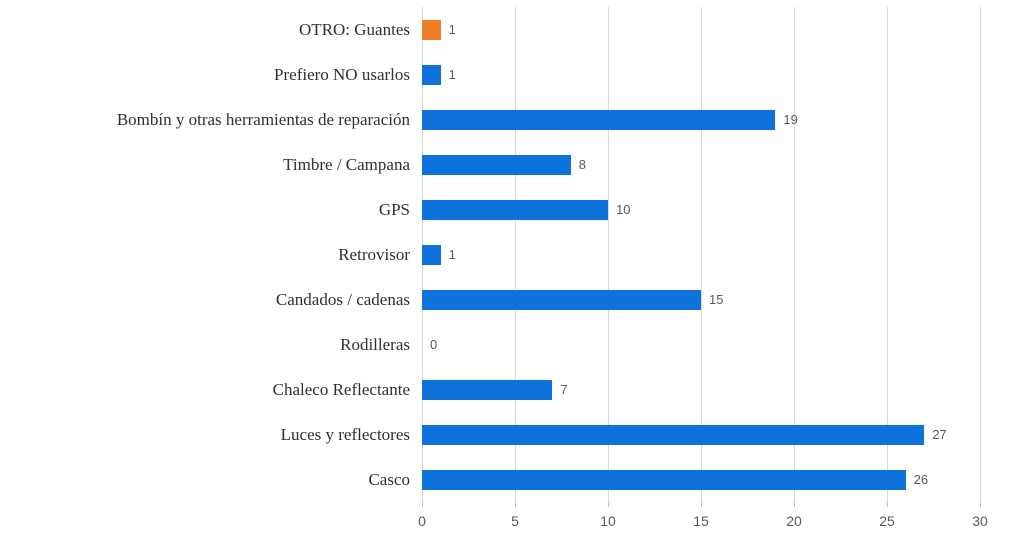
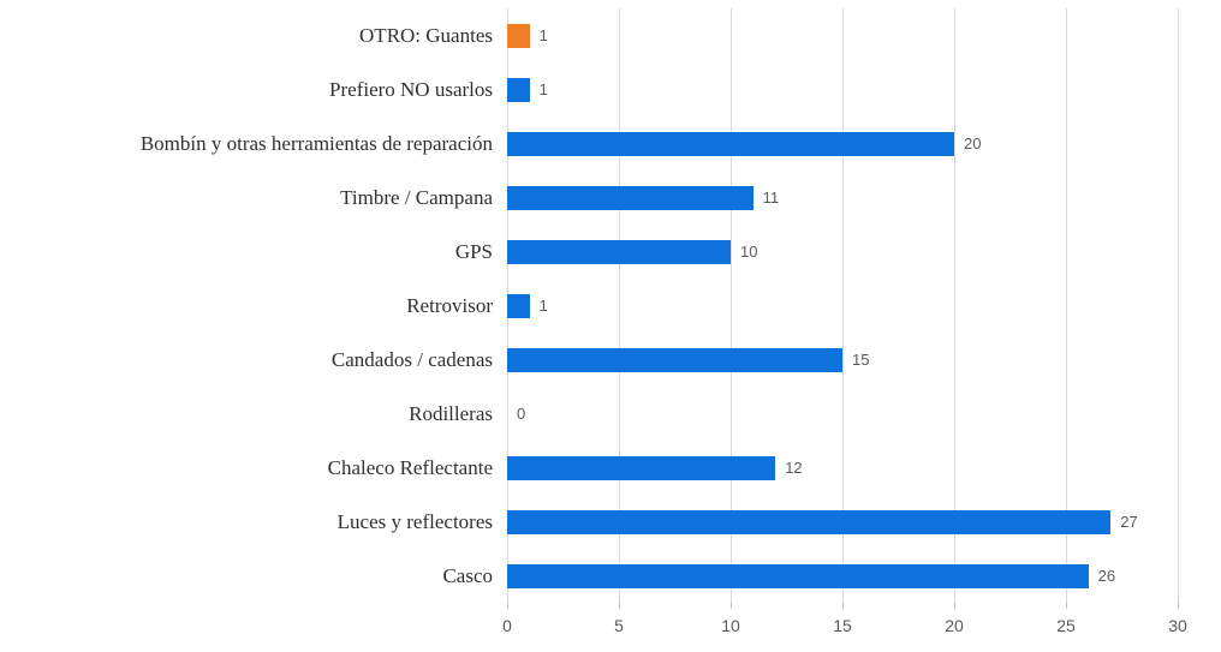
Bombín y otras herramientas de reparación: 19 -> 20
Timbre / Campana: 8 -> 11
Chaleco Reflectante: 7 -> 12
